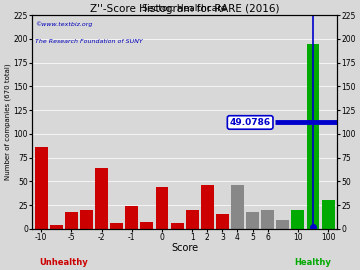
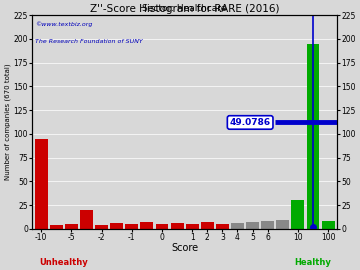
-10: 86 -> 95
-5: 18 -> 5
-2: 64 -> 4
-1: 24 -> 5
0: 44 -> 5
1: 20 -> 5
2: 46 -> 7
3: 16 -> 5
4: 46 -> 6
5: 18 -> 7
6: 20 -> 8
10: 20 -> 30
100: 30 -> 8
